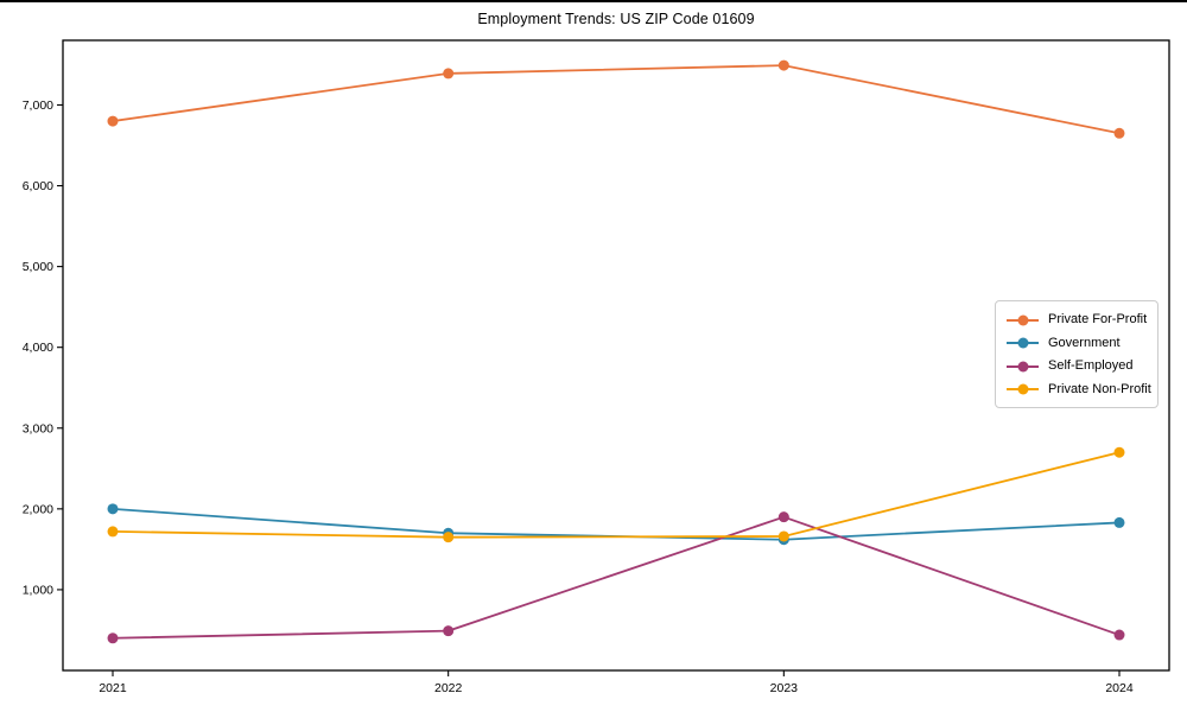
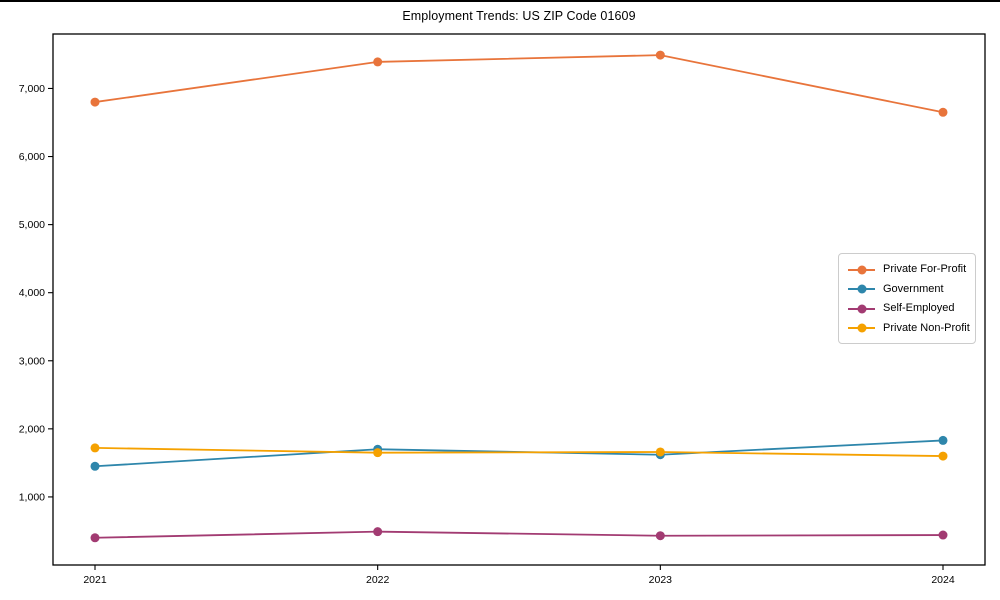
Government/2021: 2000 -> 1400
Self-Employed/2023: 1900 -> 400
Private Non-Profit/2024: 2700 -> 1600
